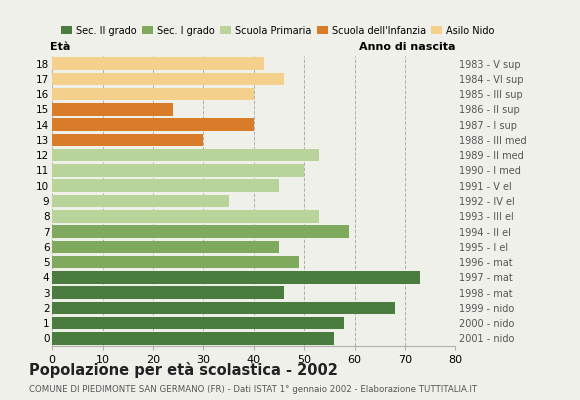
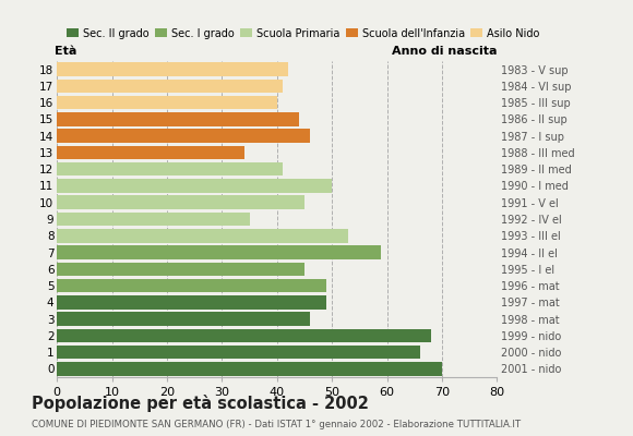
17: 46 -> 41
15: 24 -> 44
14: 40 -> 46
13: 30 -> 34
12: 53 -> 41
4: 73 -> 49
1: 58 -> 66
0: 56 -> 70
